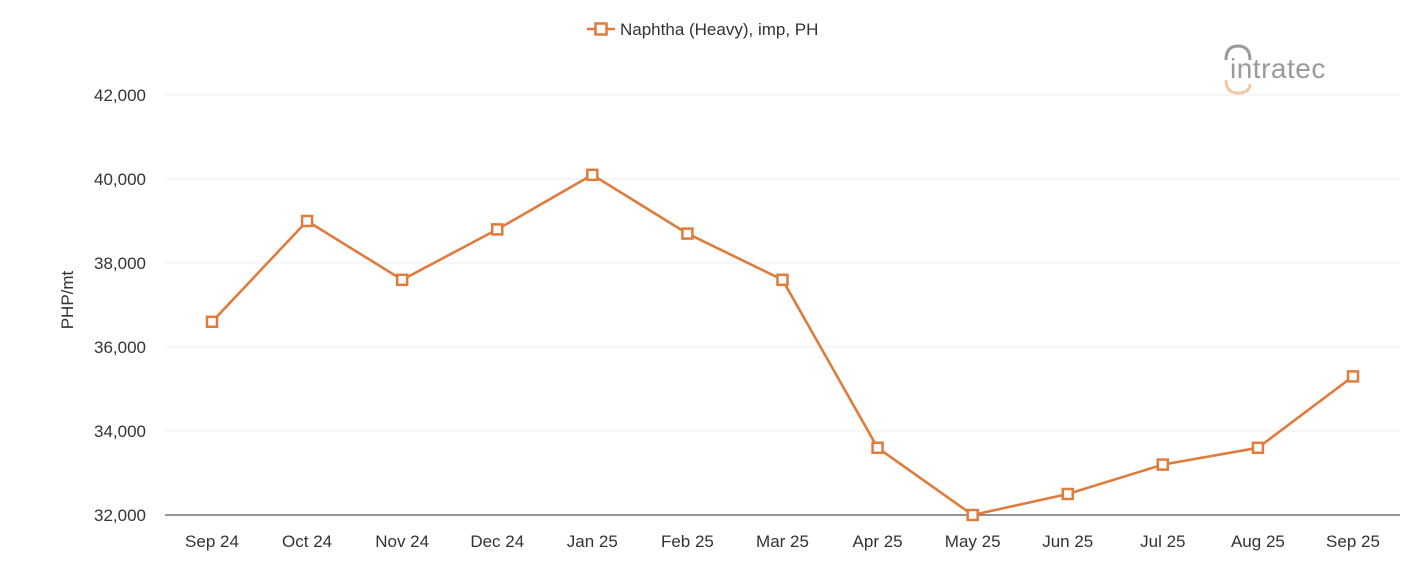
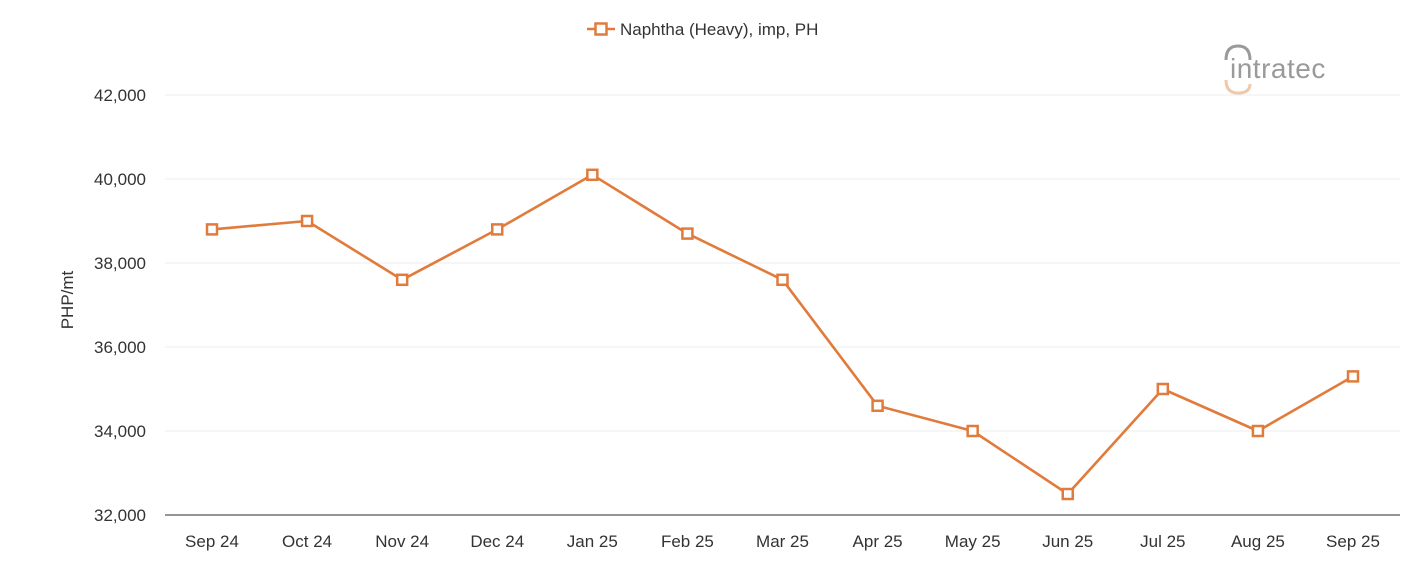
Sep 24: 36600 -> 38800
Apr 25: 33600 -> 34600
May 25: 32000 -> 34000
Jul 25: 33200 -> 35000
Aug 25: 33600 -> 34000
